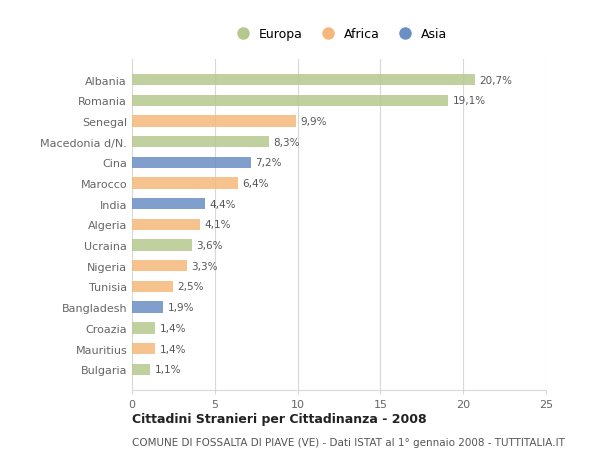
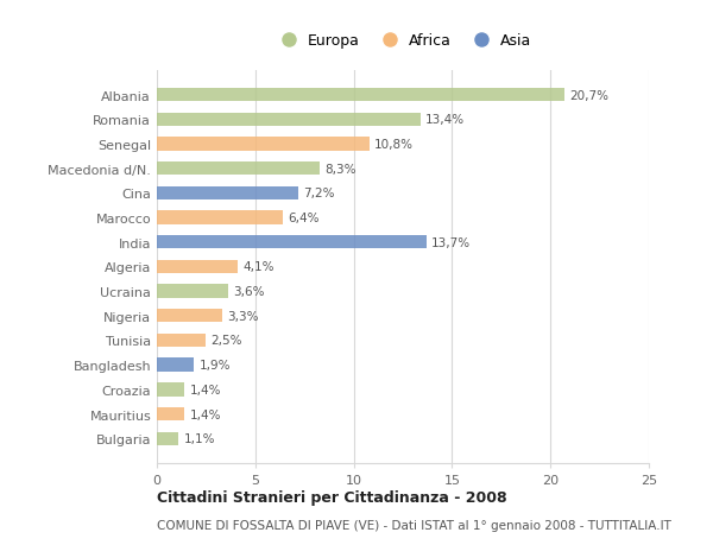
Romania: 19,1% -> 13,4%
Senegal: 9,9% -> 10,8%
India: 4,4% -> 13,7%
